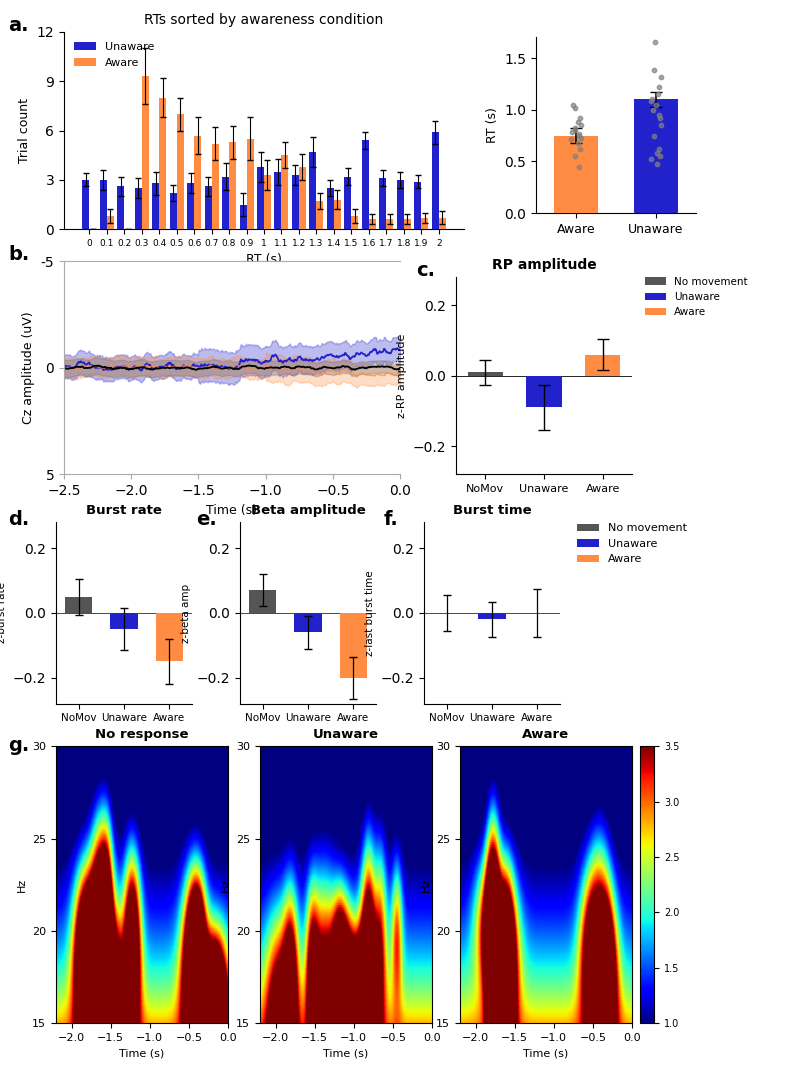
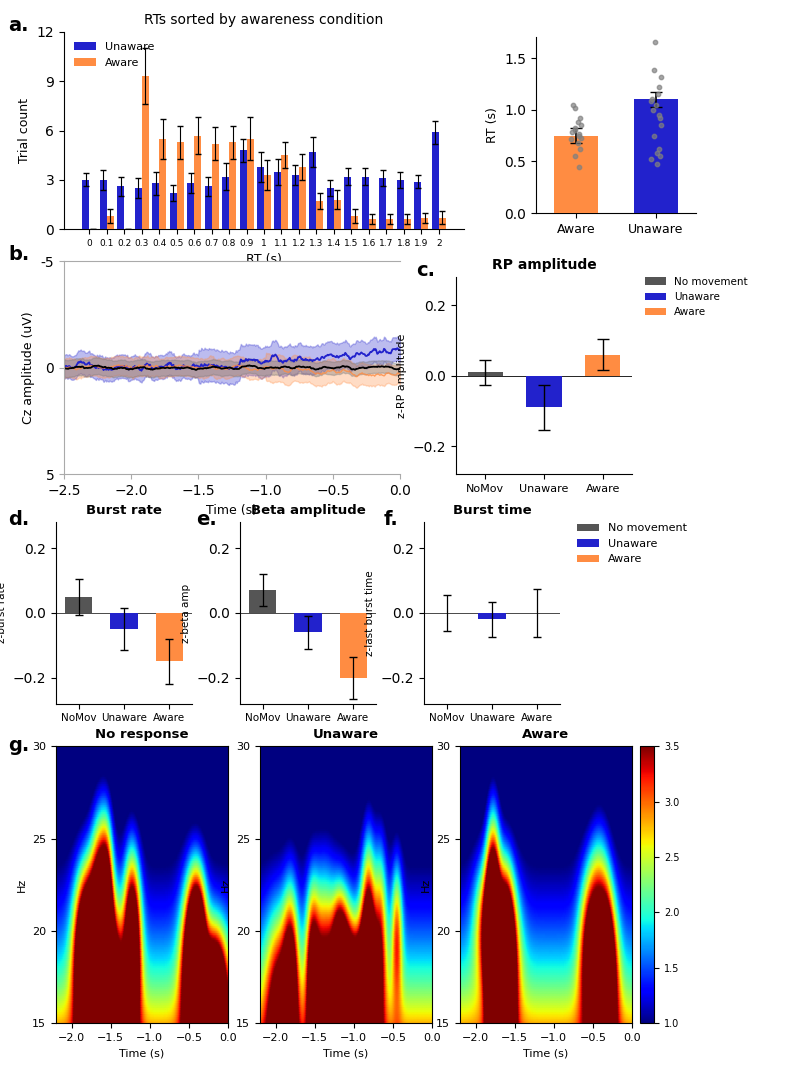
RTs sorted by awareness condition/Aware/0.4: 8.0 -> 5.5
RTs sorted by awareness condition/Aware/0.5: 7.0 -> 5.3
RTs sorted by awareness condition/Unaware/0.9: 1.5 -> 4.8
RTs sorted by awareness condition/Unaware/1.6: 5.4 -> 3.2
